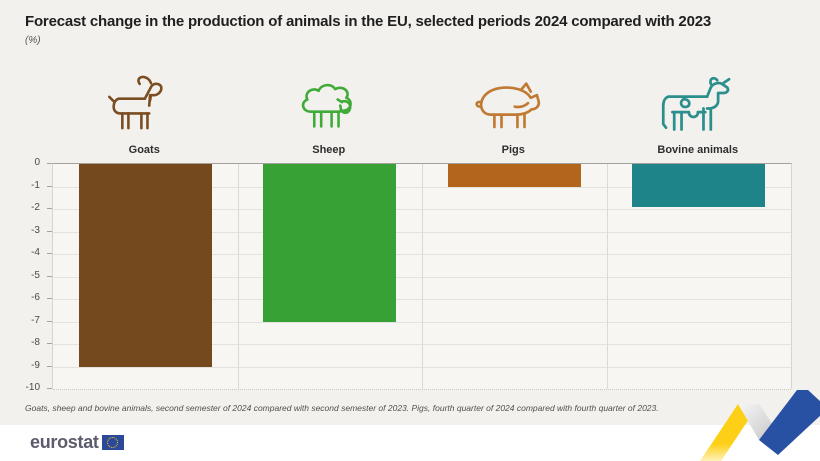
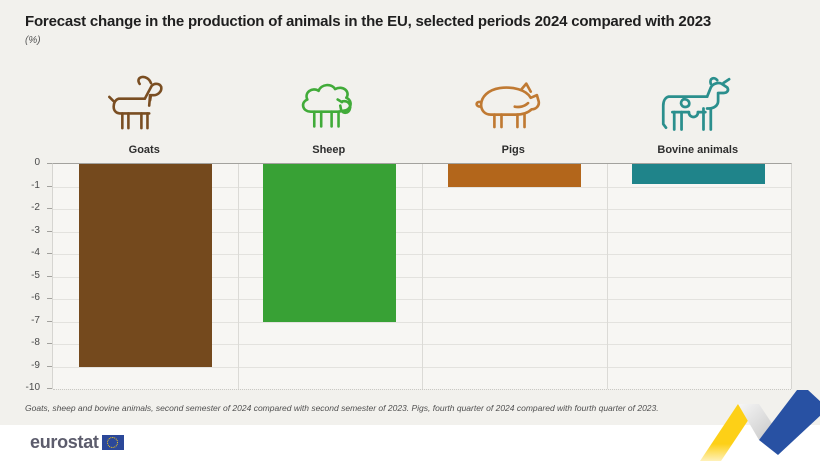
Bovine animals: -1.9 -> -0.9
